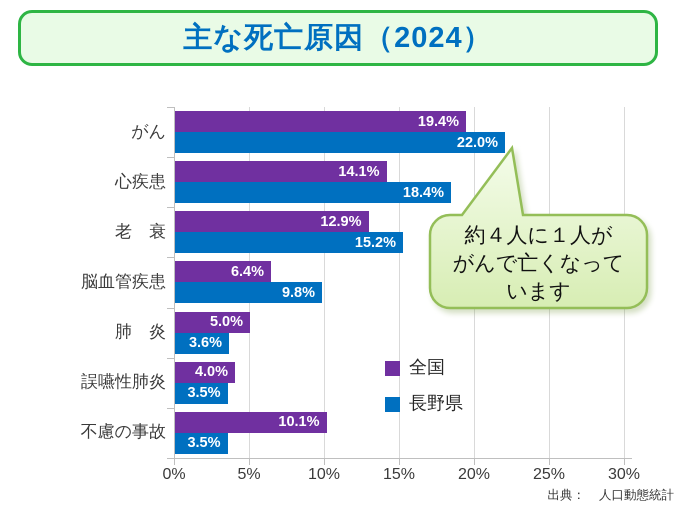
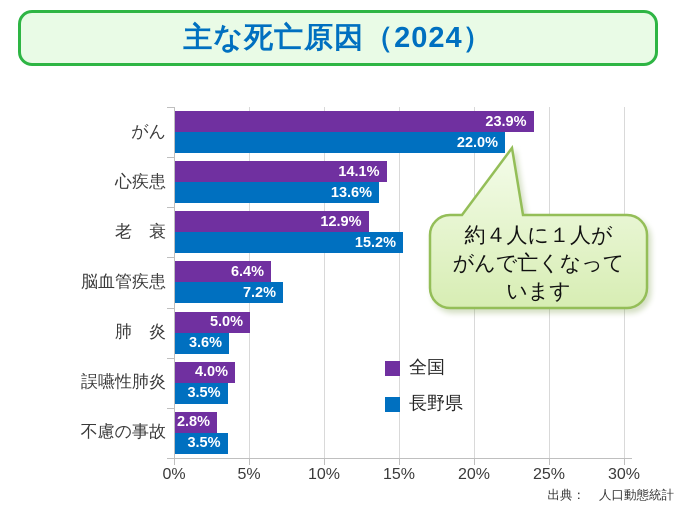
全国/がん: 19.4% -> 23.9%
長野県/心疾患: 18.4% -> 13.6%
長野県/脳血管疾患: 9.8% -> 7.2%
全国/不慮の事故: 10.1% -> 2.8%
